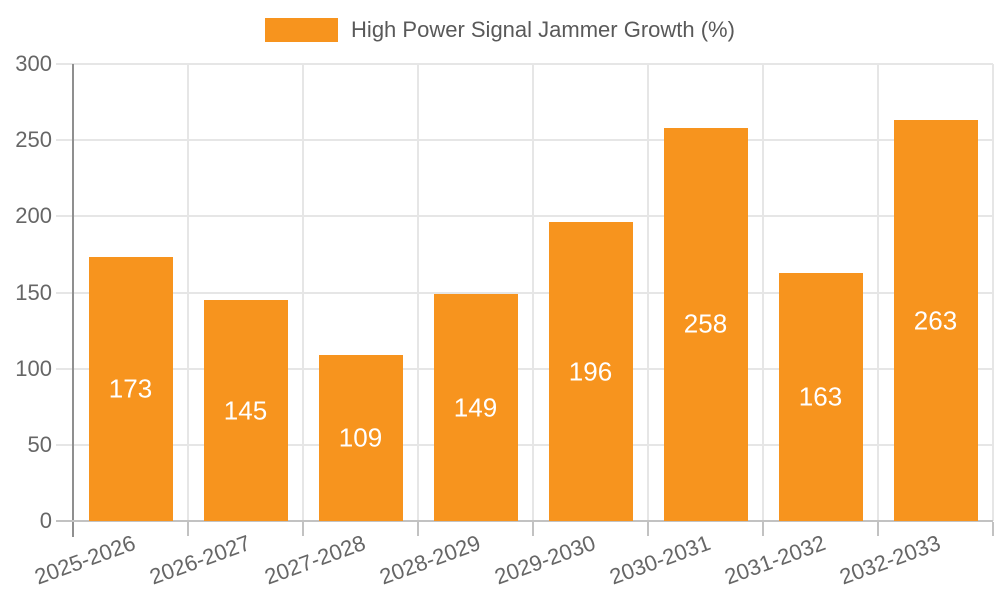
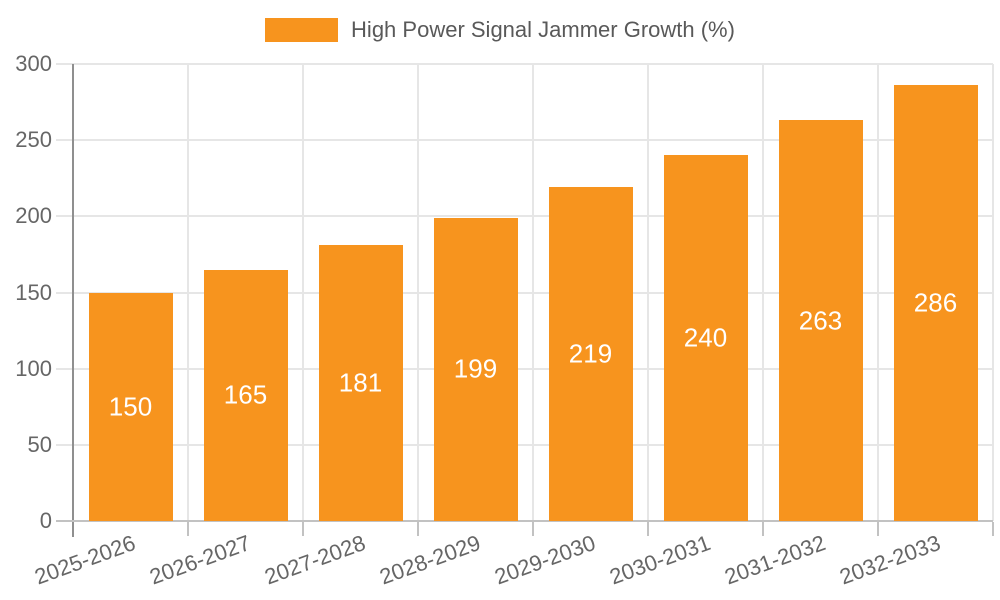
2025-2026: 173 -> 150
2026-2027: 145 -> 165
2027-2028: 109 -> 181
2028-2029: 149 -> 199
2029-2030: 196 -> 219
2030-2031: 258 -> 240
2031-2032: 163 -> 263
2032-2033: 263 -> 286
